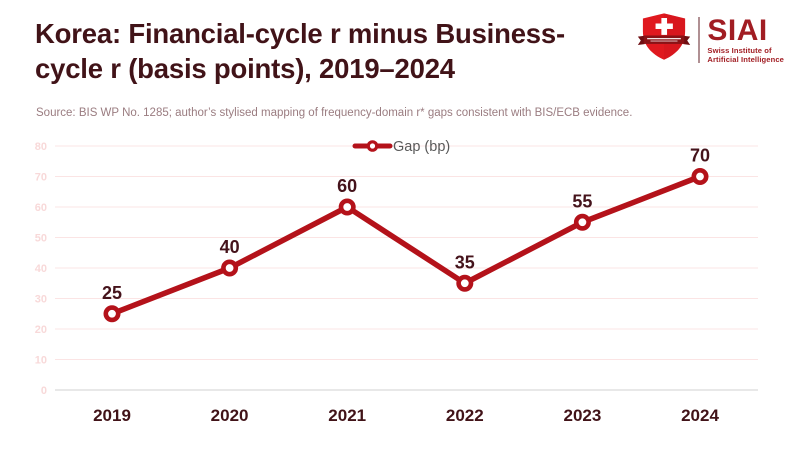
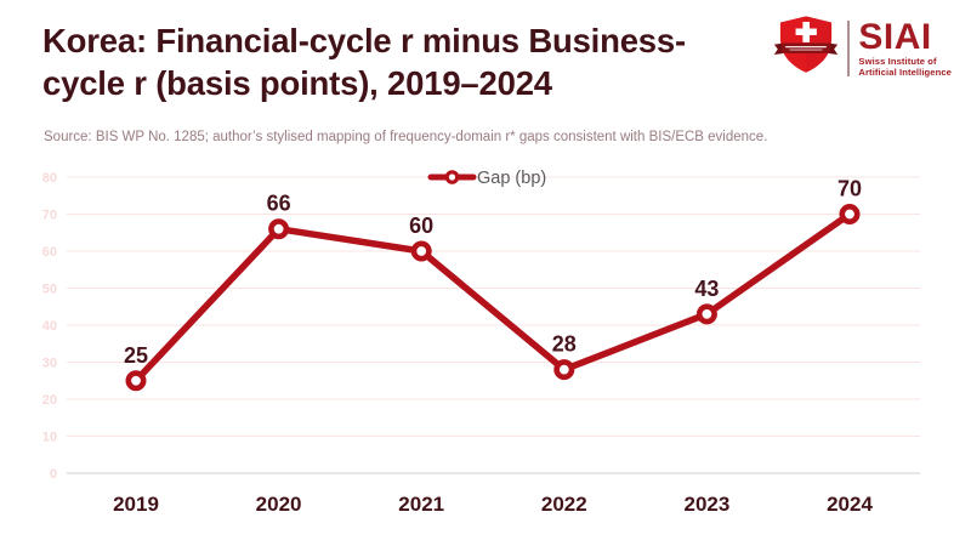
2020: 40 -> 66
2022: 35 -> 28
2023: 55 -> 43
